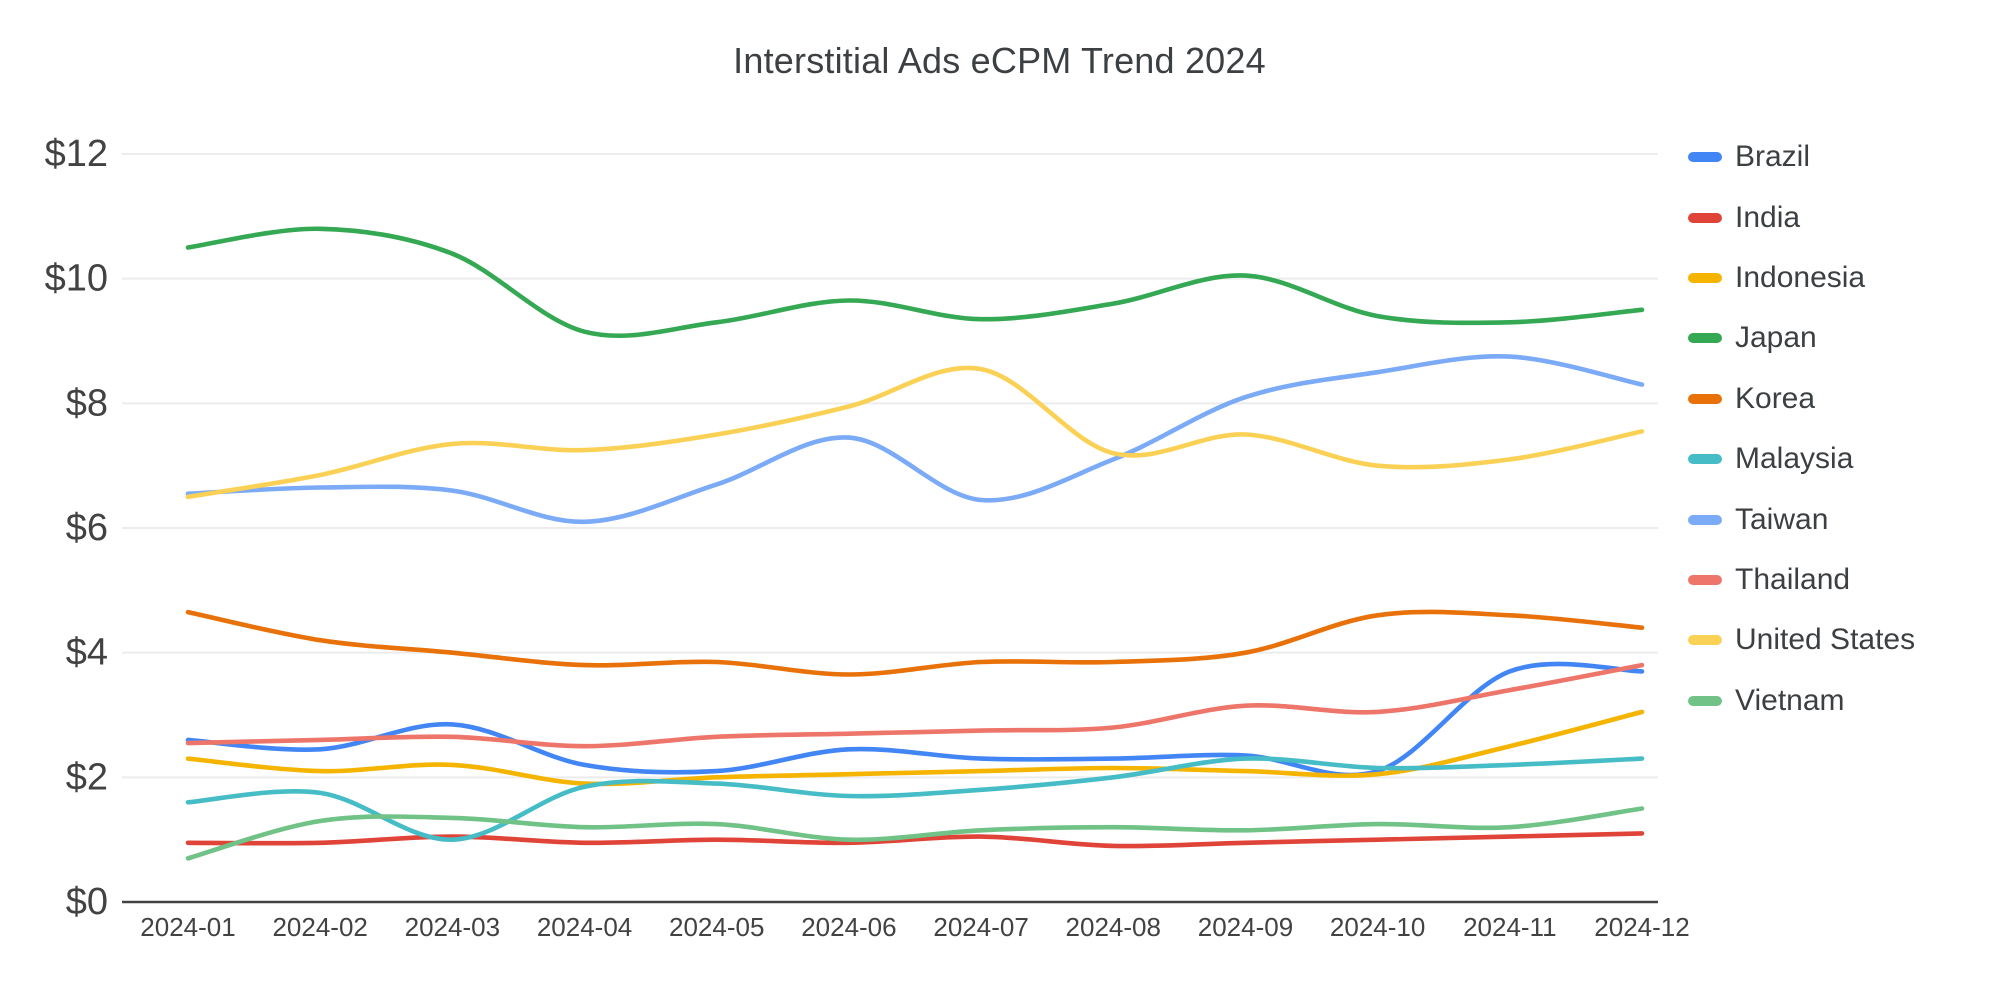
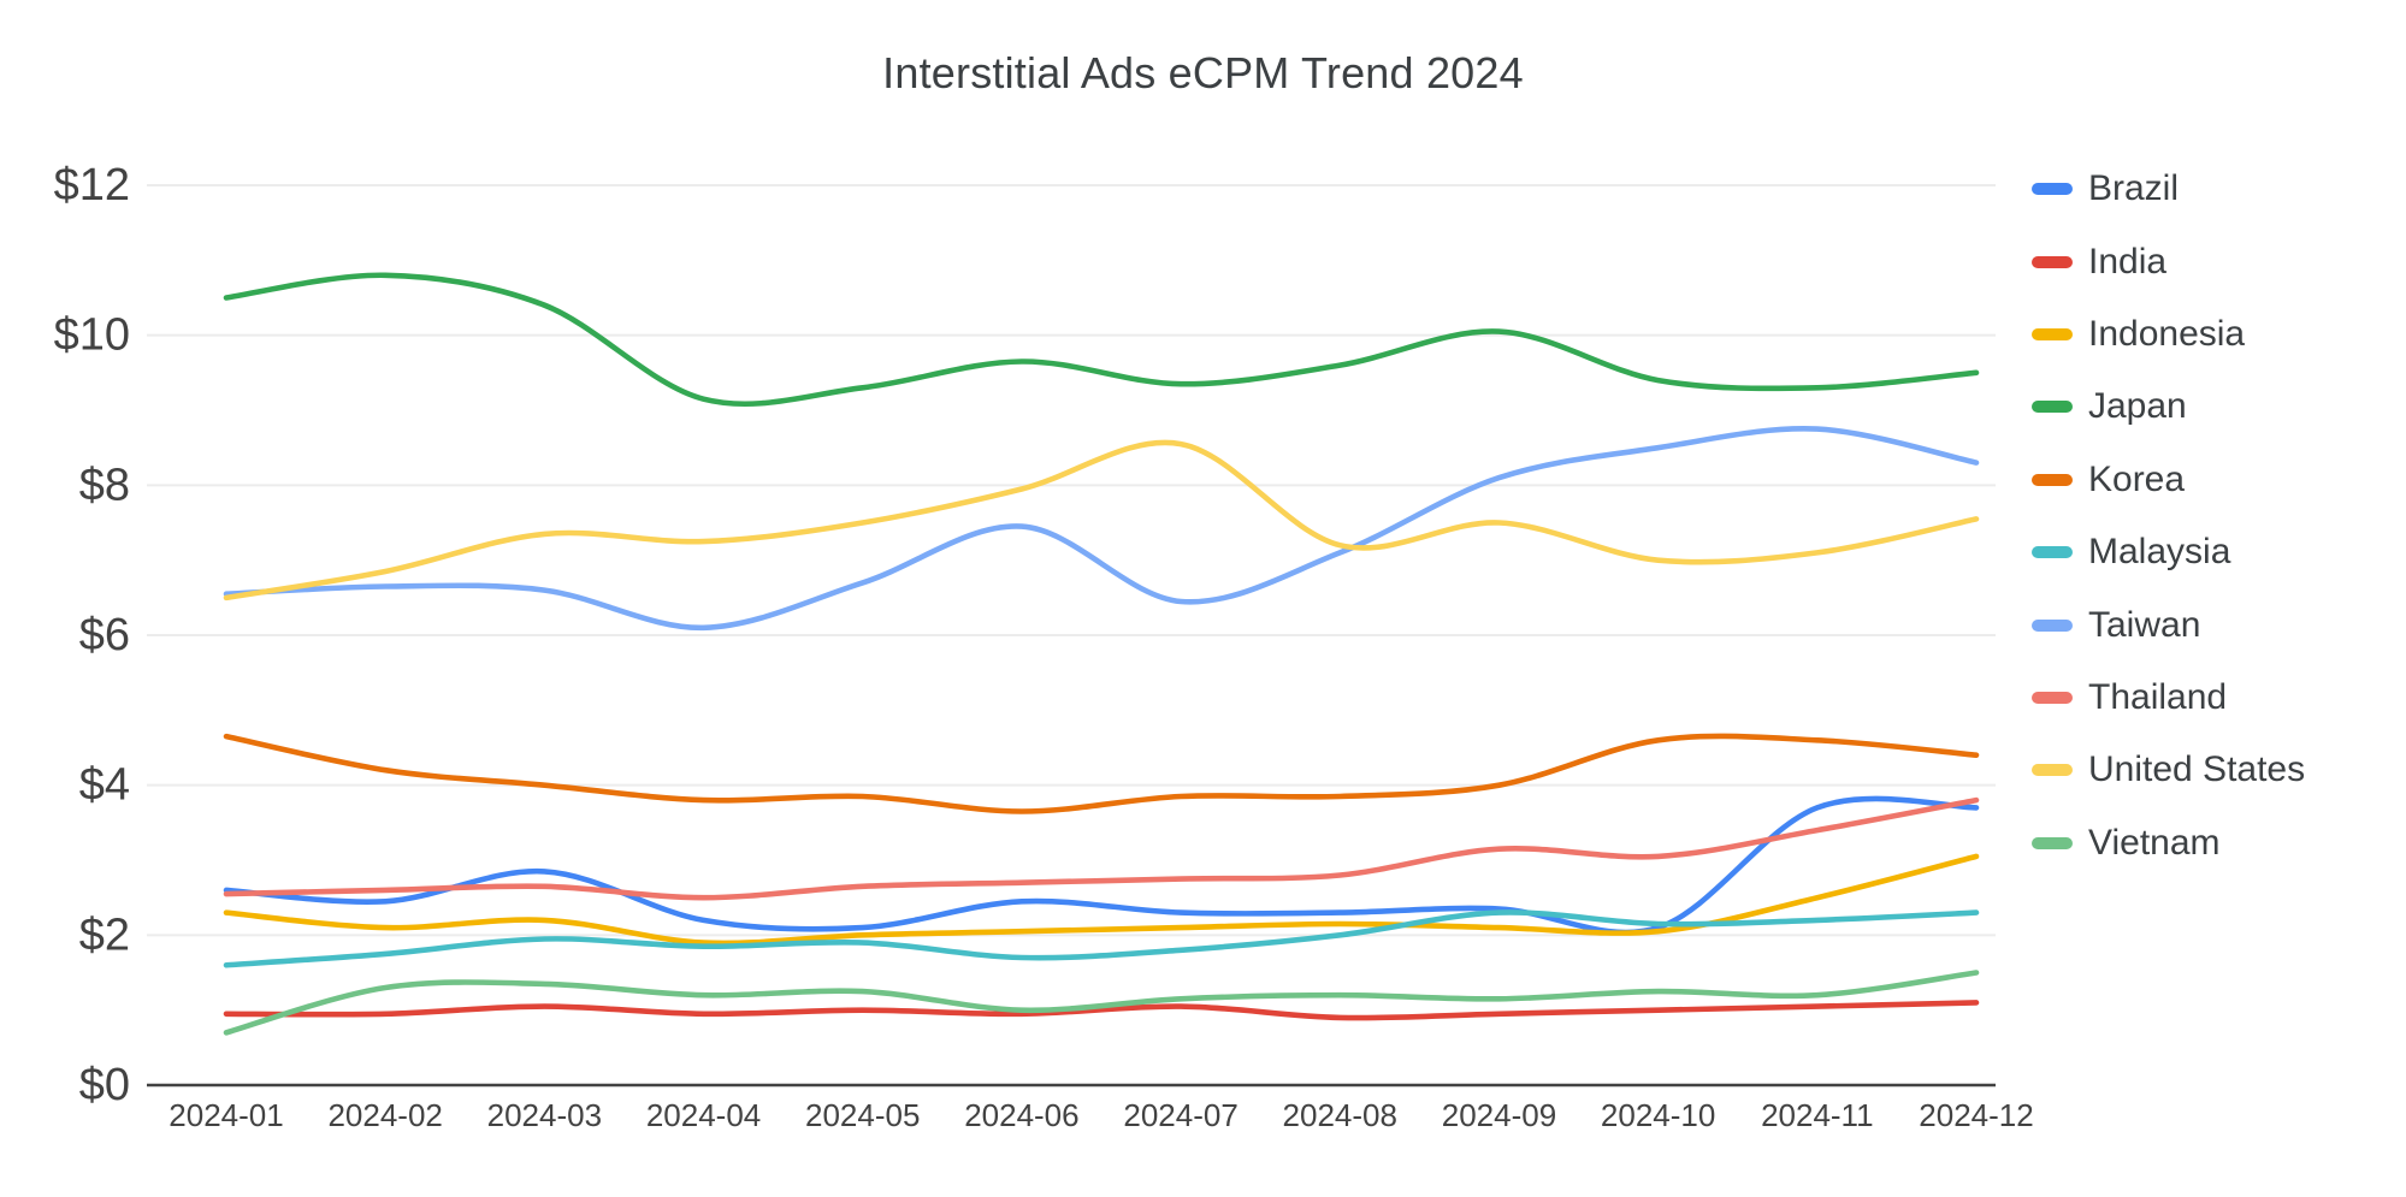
Malaysia/2024-03: $1.0 -> $1.9
